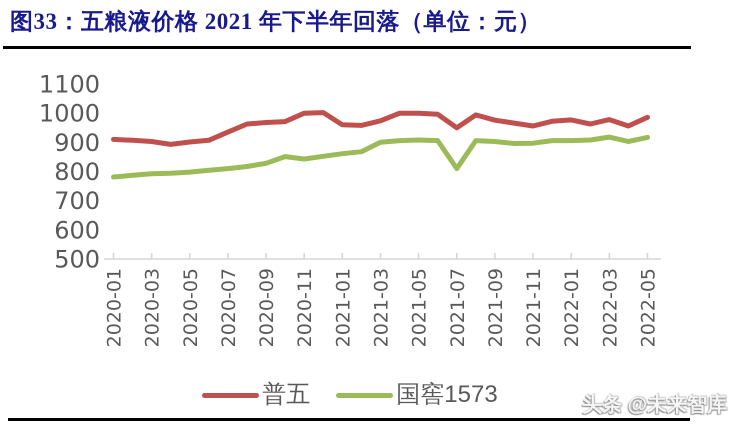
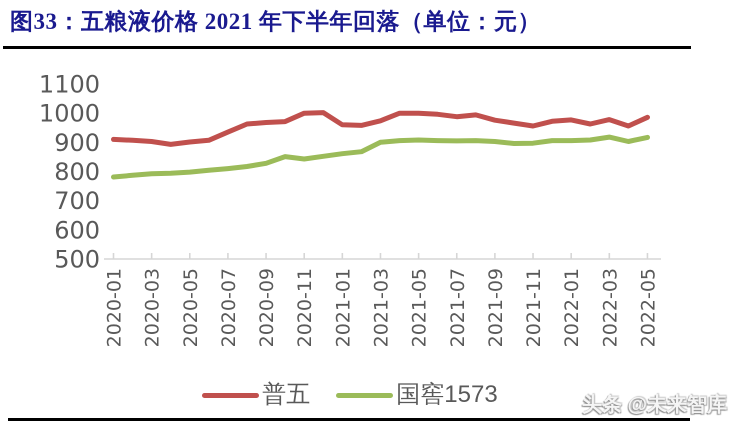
普五/2021-07: 950 -> 990
国窖1573/2021-07: 810 -> 900
